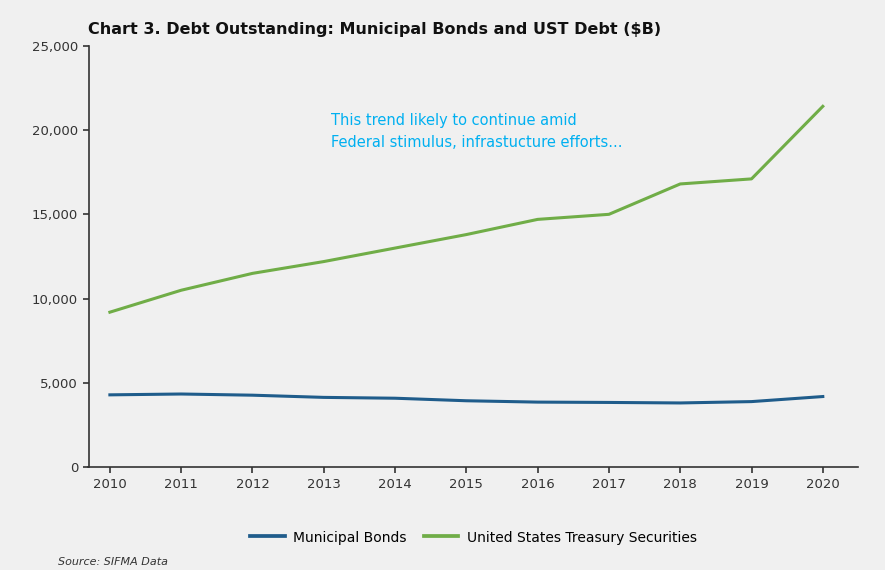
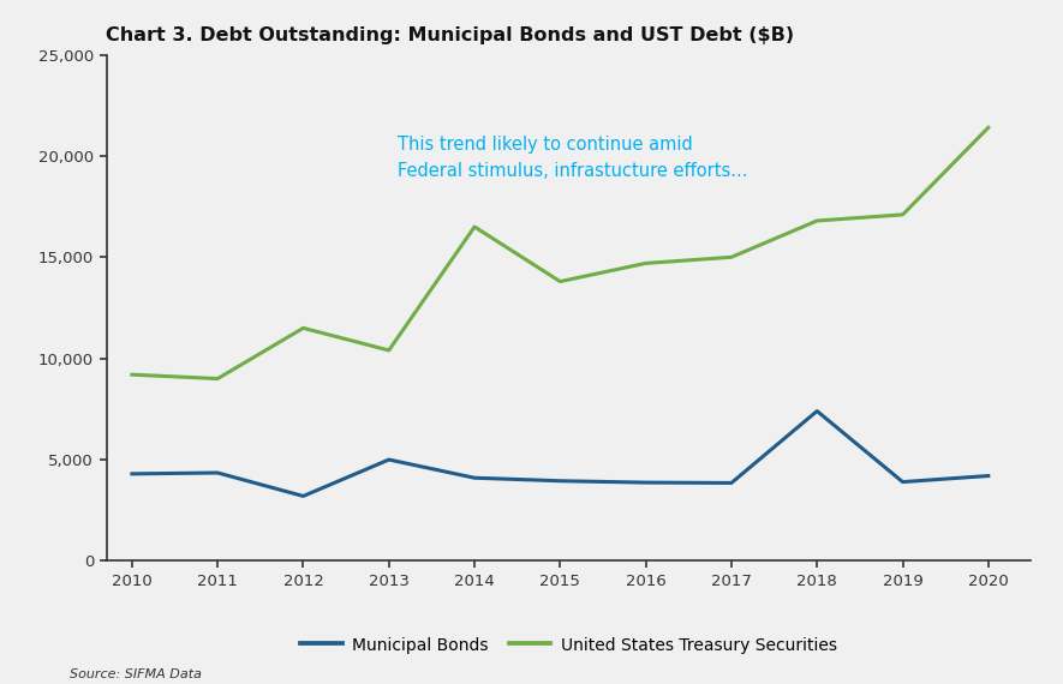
United States Treasury Securities/2011: 10,500 -> 9,000
Municipal Bonds/2012: 4,300 -> 3,200
Municipal Bonds/2013: 4,200 -> 5,000
United States Treasury Securities/2013: 12,200 -> 10,400
United States Treasury Securities/2014: 13,000 -> 16,500
Municipal Bonds/2018: 3,800 -> 7,400
